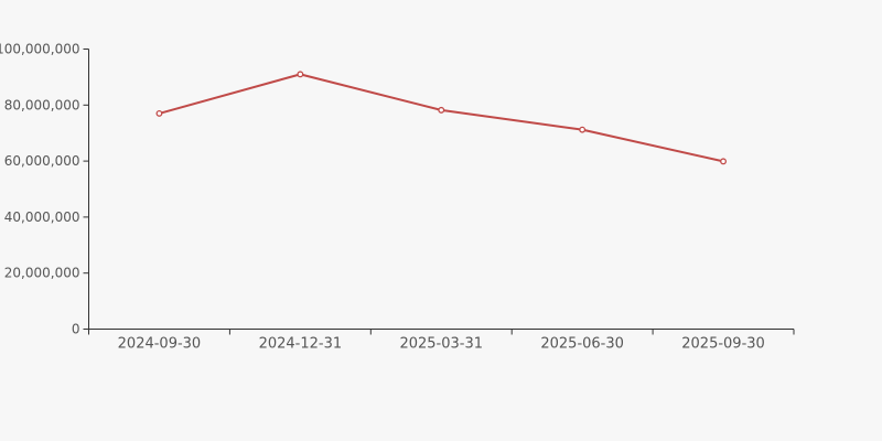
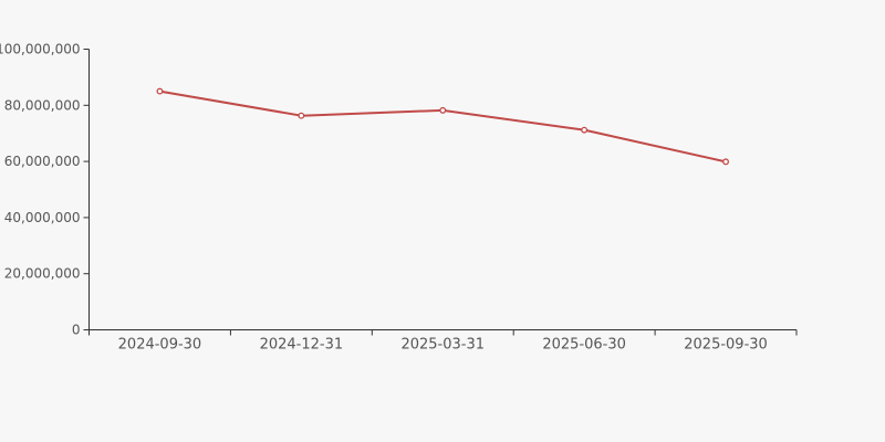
2024-09-30: 77000000 -> 85000000
2024-12-31: 91000000 -> 76000000
